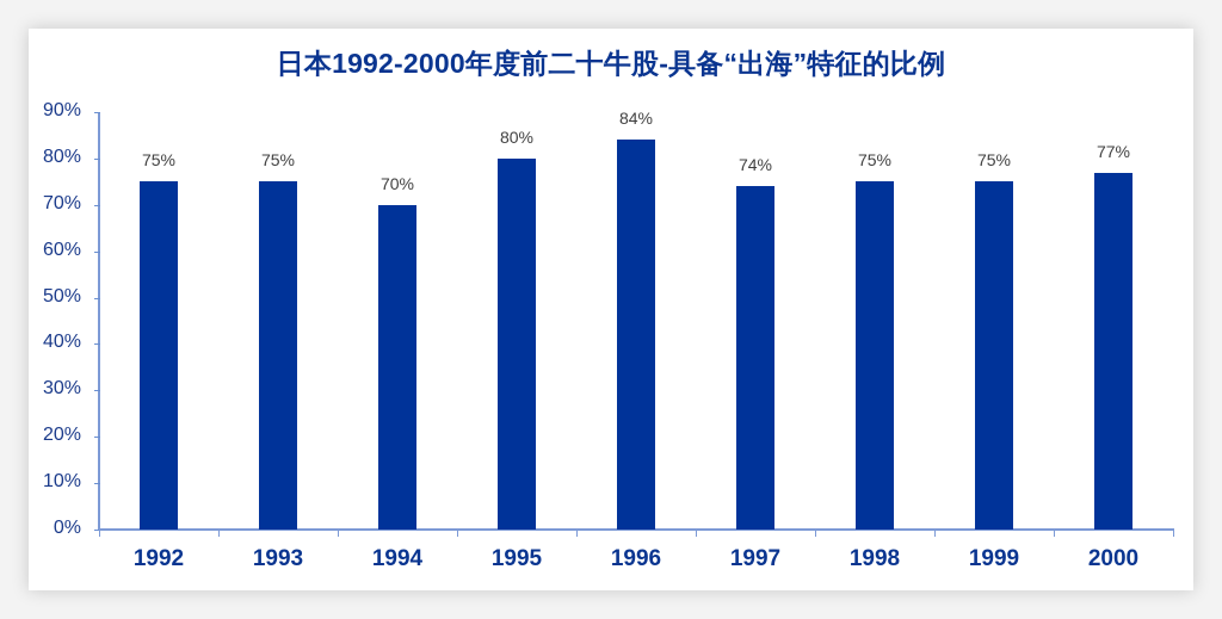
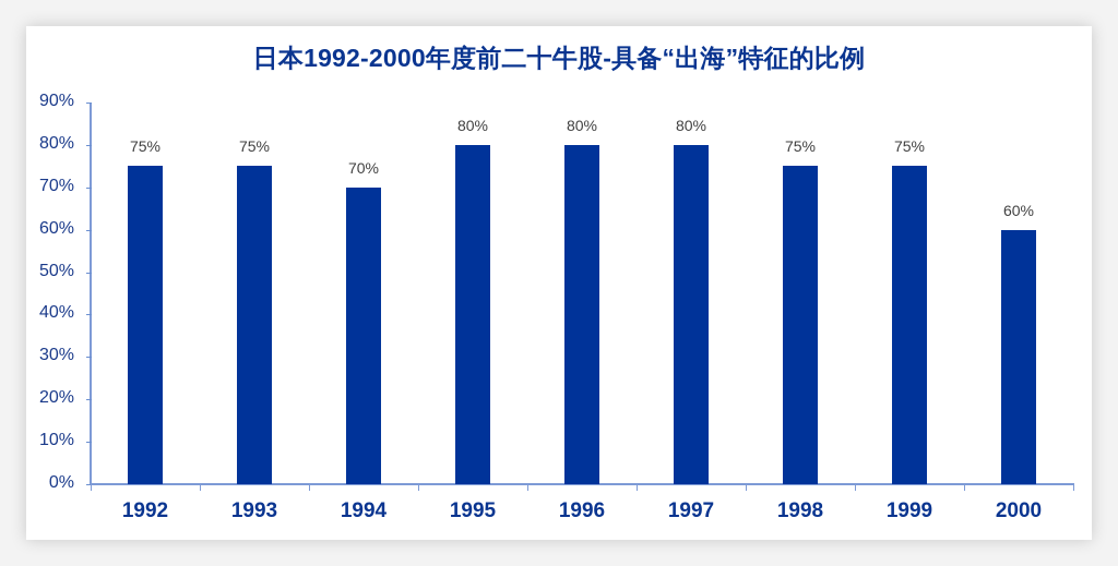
1996: 84% -> 80%
1997: 74% -> 80%
2000: 77% -> 60%
